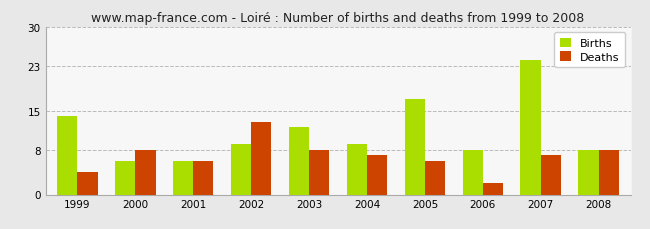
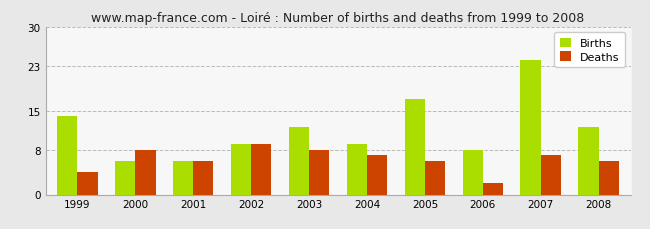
Deaths/2002: 13 -> 9
Births/2008: 8 -> 12
Deaths/2008: 8 -> 6
